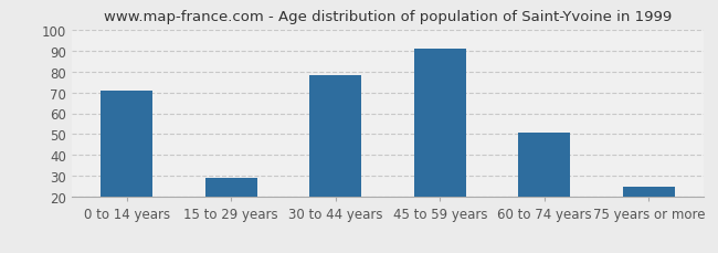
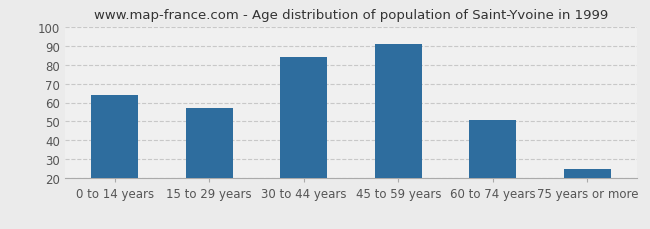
0 to 14 years: 71 -> 64
15 to 29 years: 29 -> 57
30 to 44 years: 78 -> 84
